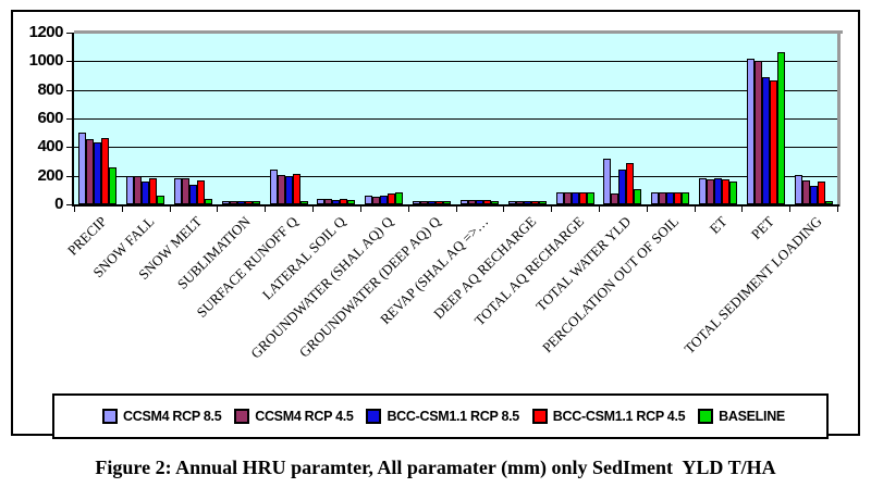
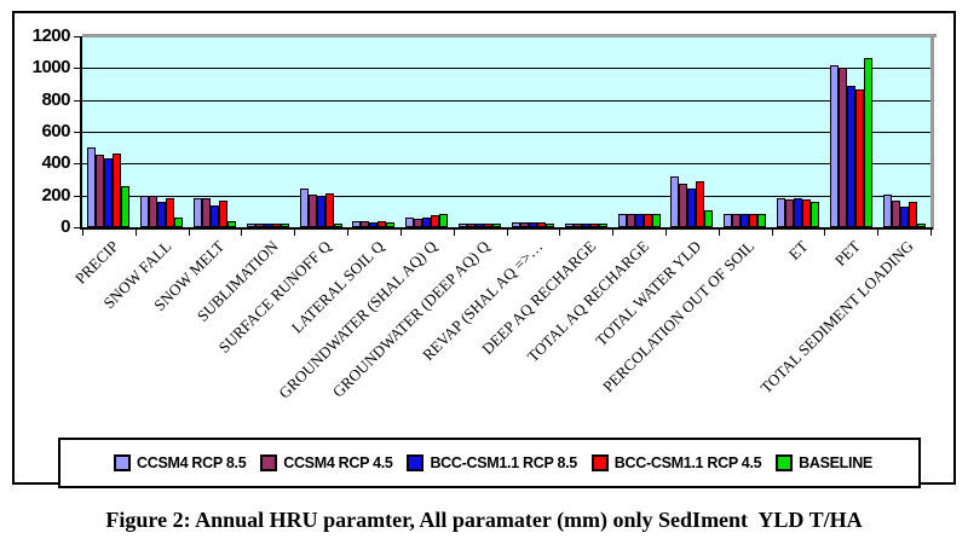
CCSM4 RCP 4.5/TOTAL WATER YLD: 60 -> 260
